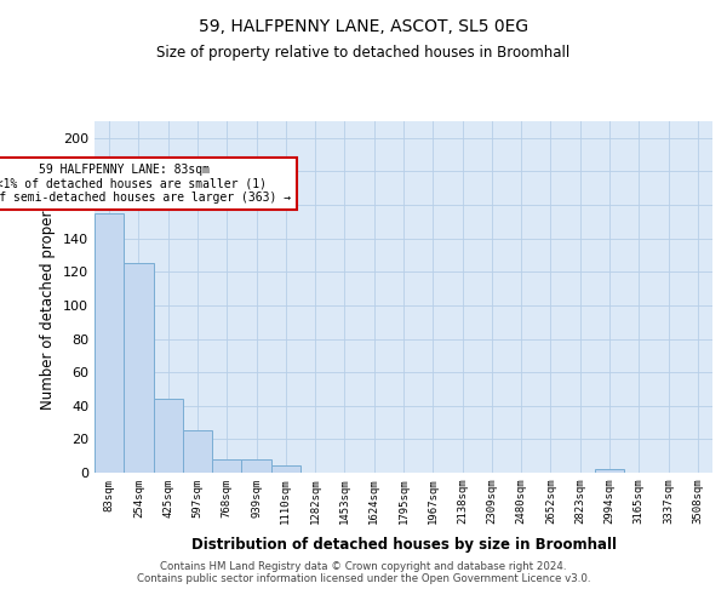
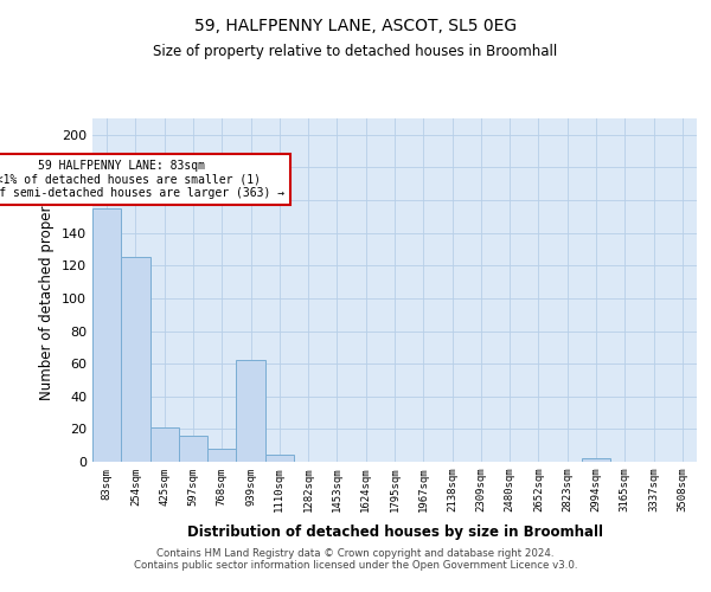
425sqm: 44 -> 21
597sqm: 25 -> 16
939sqm: 8 -> 62
